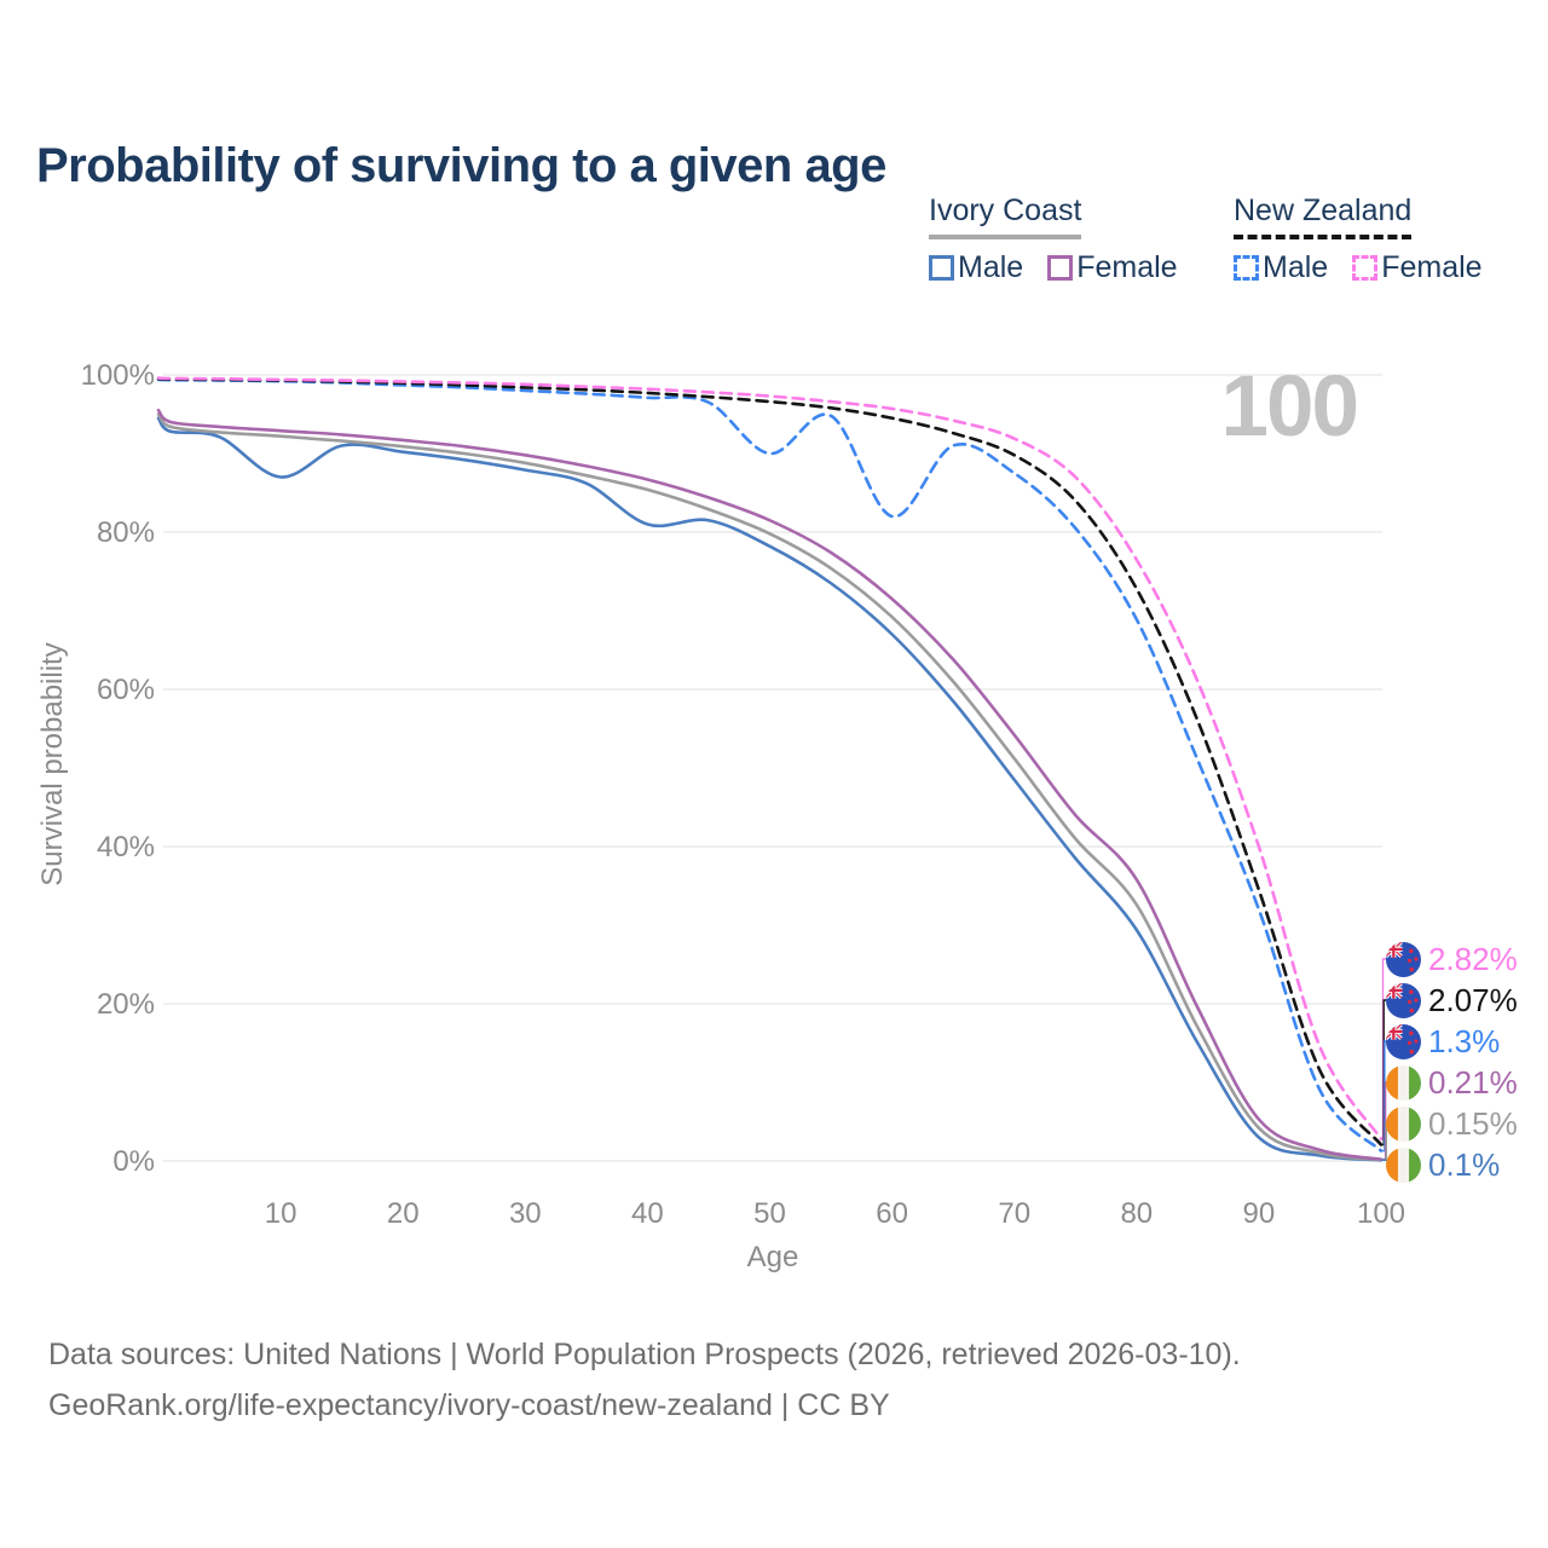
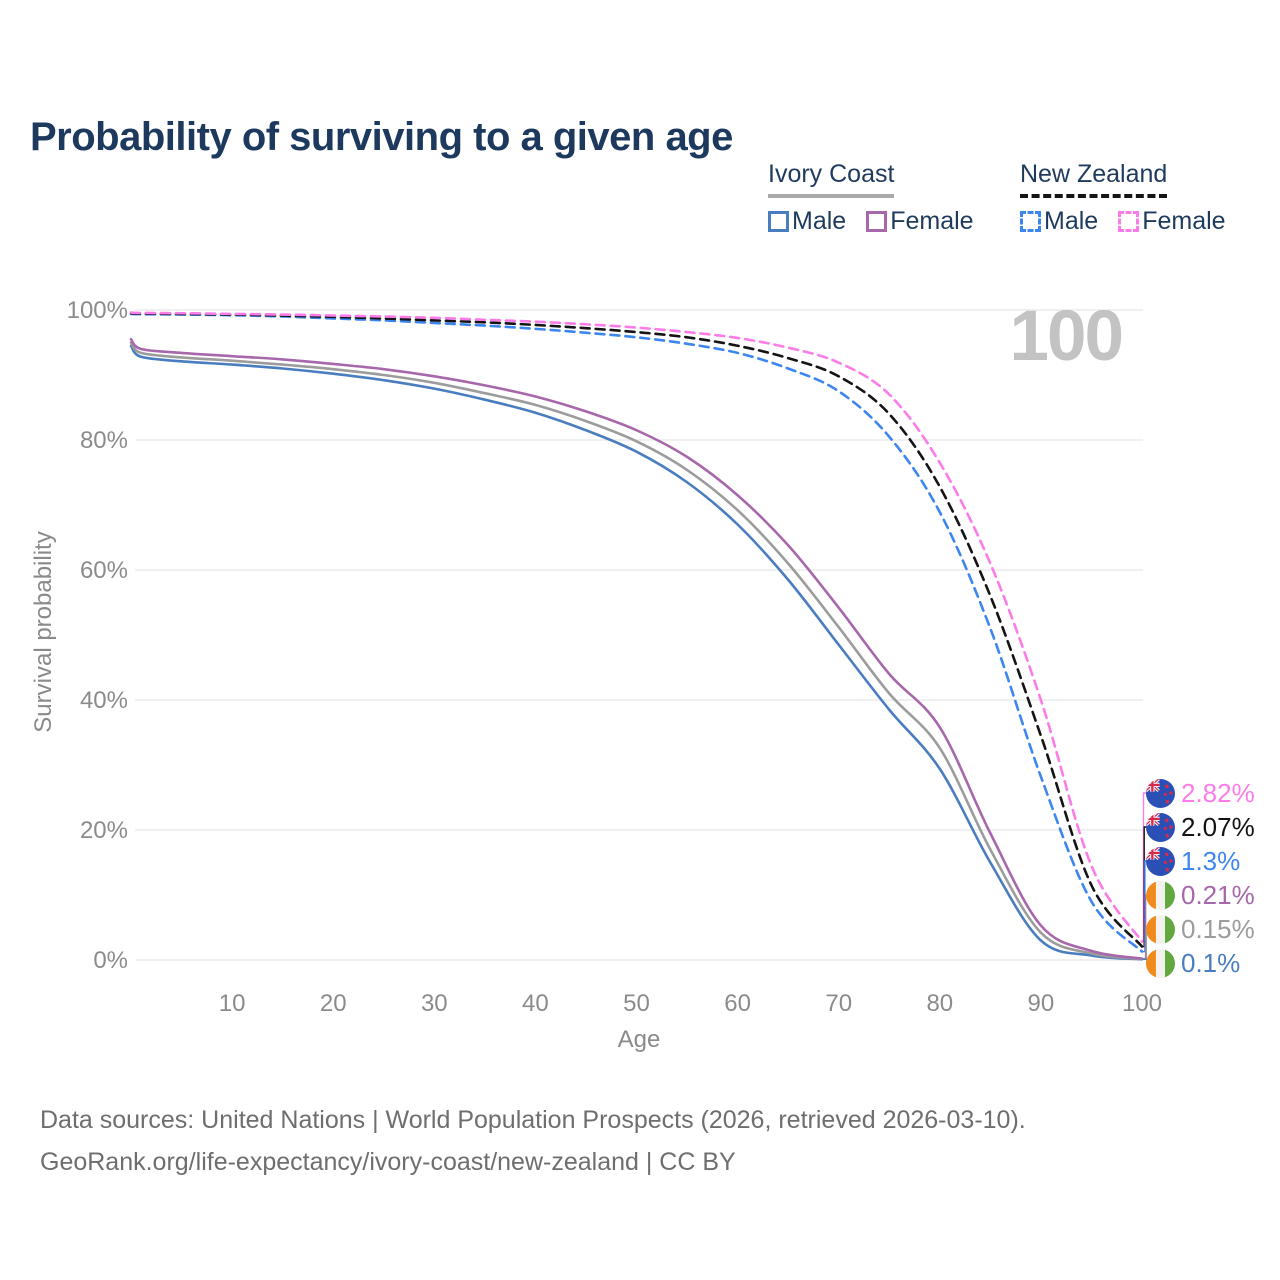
Ivory Coast Male/10: 87% -> 92%
Ivory Coast Male/40: 81% -> 84%
New Zealand Male/50: 90% -> 96%
New Zealand Male/60: 82% -> 93%
New Zealand Male/90: 32% -> 28%
